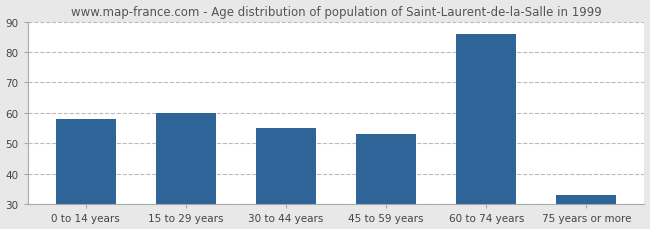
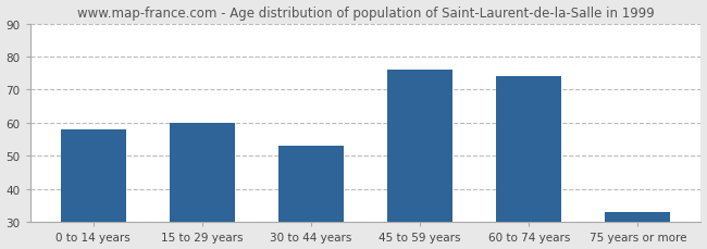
30 to 44 years: 55 -> 53
45 to 59 years: 53 -> 76
60 to 74 years: 86 -> 74
